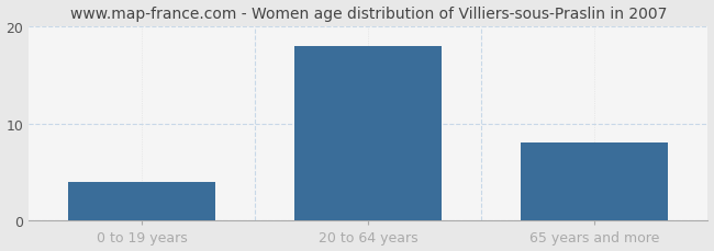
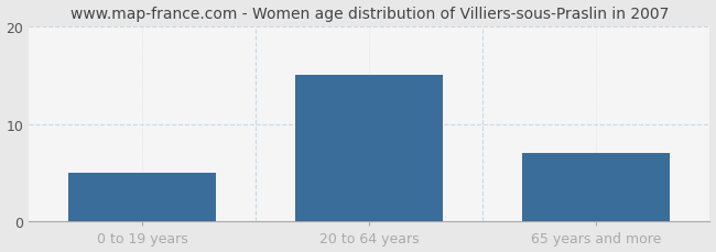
0 to 19 years: 4 -> 5
20 to 64 years: 18 -> 15
65 years and more: 8 -> 7
